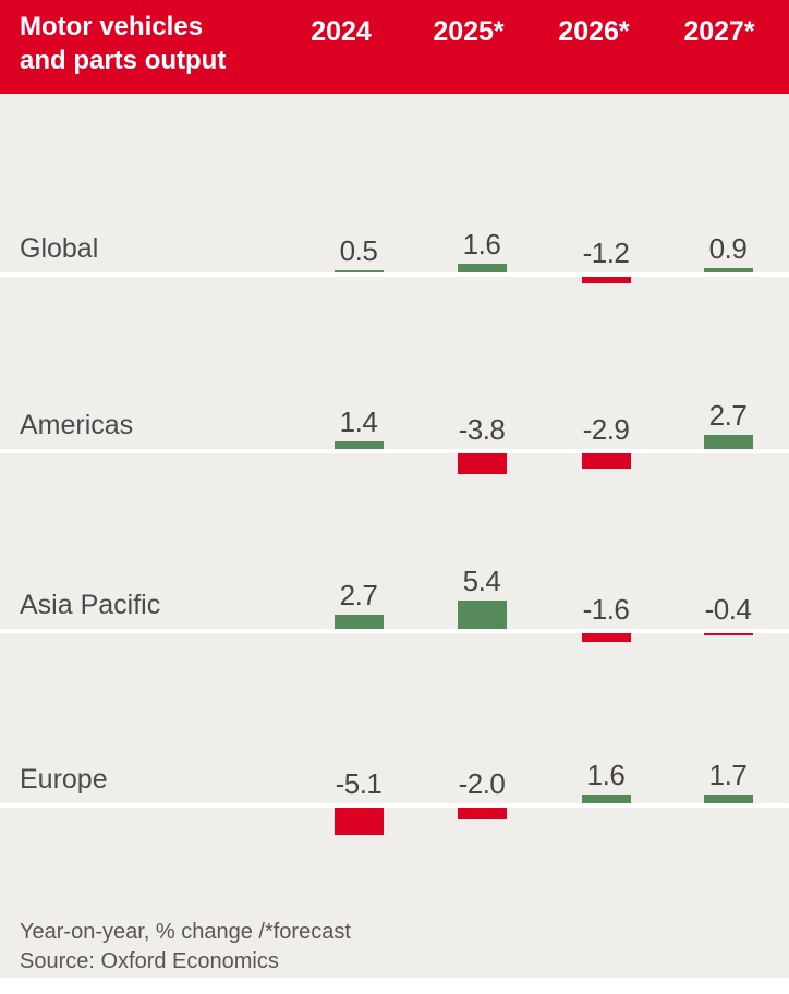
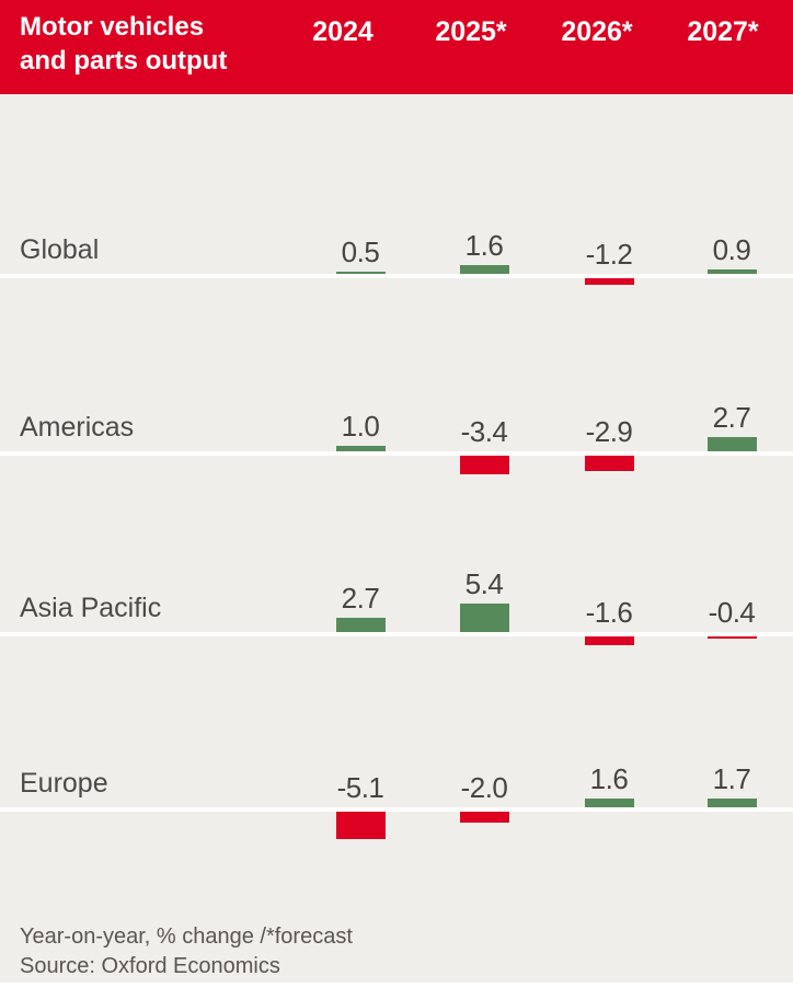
Americas/2024: 1.4 -> 1.0
Americas/2025*: -3.8 -> -3.4
